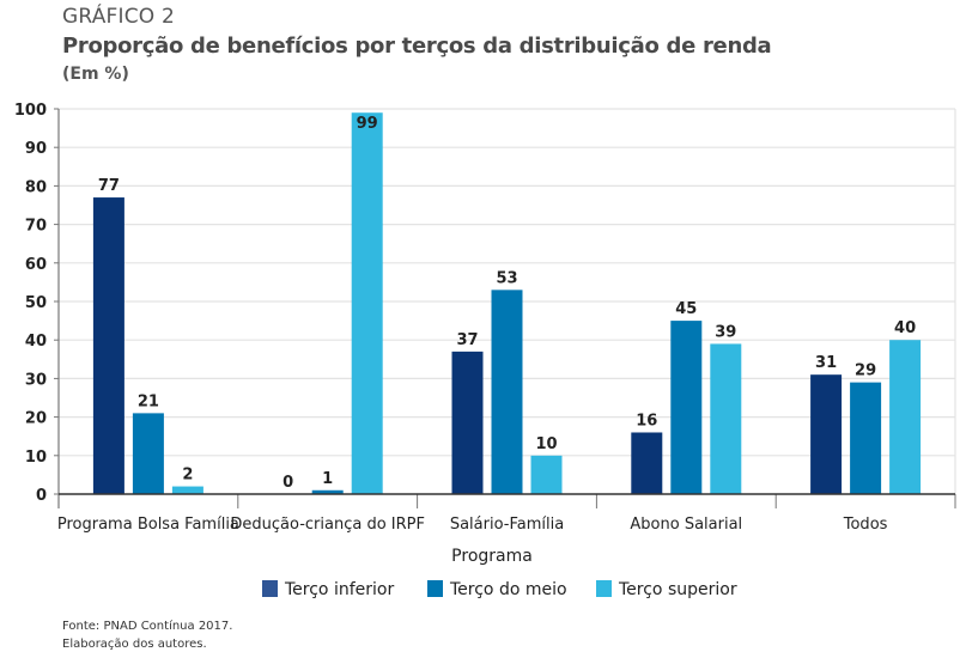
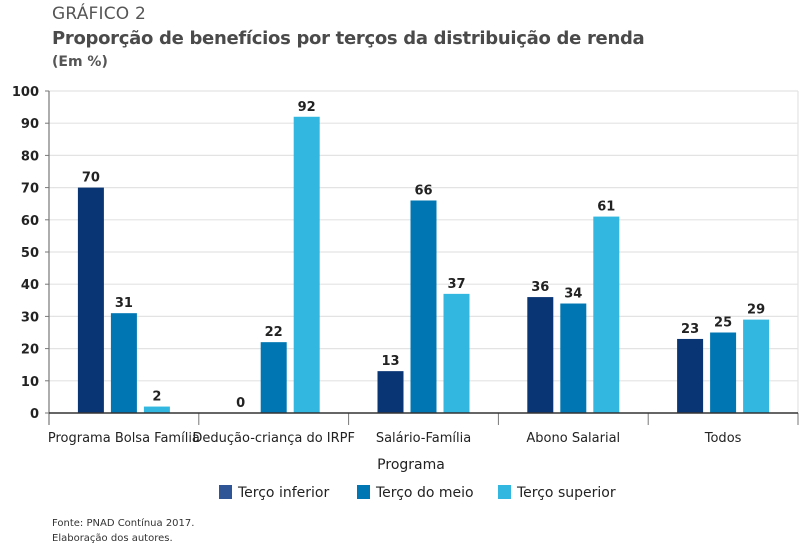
Terço inferior/Programa Bolsa Família: 77 -> 70
Terço do meio/Programa Bolsa Família: 21 -> 31
Terço do meio/Dedução-criança do IRPF: 1 -> 22
Terço superior/Dedução-criança do IRPF: 99 -> 92
Terço inferior/Salário-Família: 37 -> 13
Terço do meio/Salário-Família: 53 -> 66
Terço superior/Salário-Família: 10 -> 37
Terço inferior/Abono Salarial: 16 -> 36
Terço do meio/Abono Salarial: 45 -> 34
Terço superior/Abono Salarial: 39 -> 61
Terço inferior/Todos: 31 -> 23
Terço do meio/Todos: 29 -> 25
Terço superior/Todos: 40 -> 29
